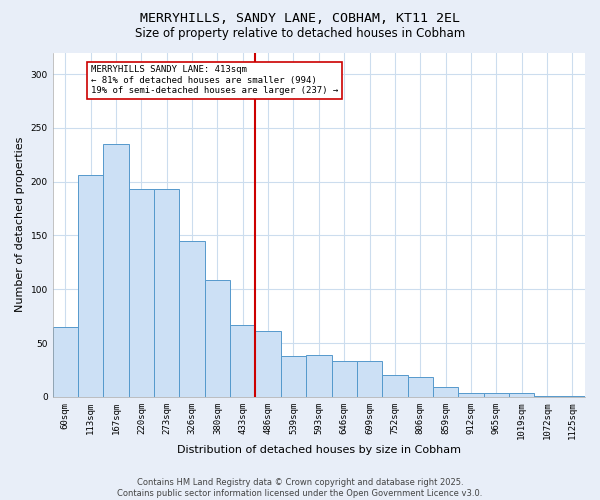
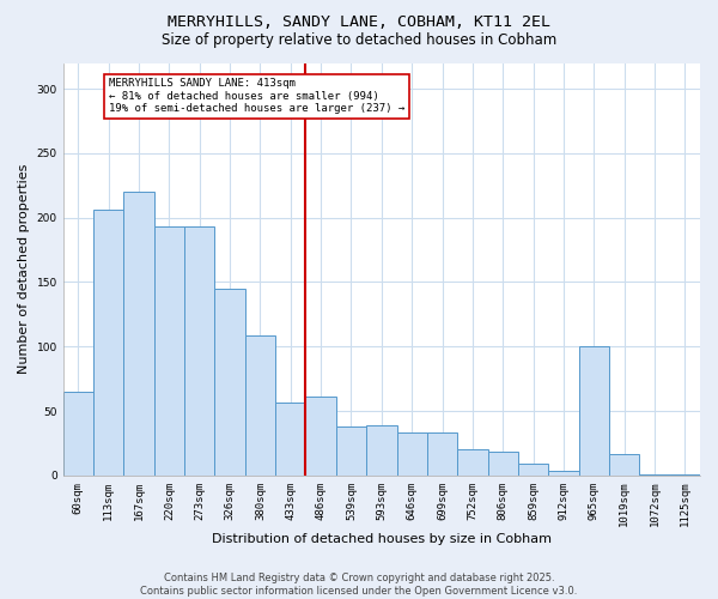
167sqm: 235 -> 220
433sqm: 67 -> 57
965sqm: 4 -> 100
1019sqm: 4 -> 17
